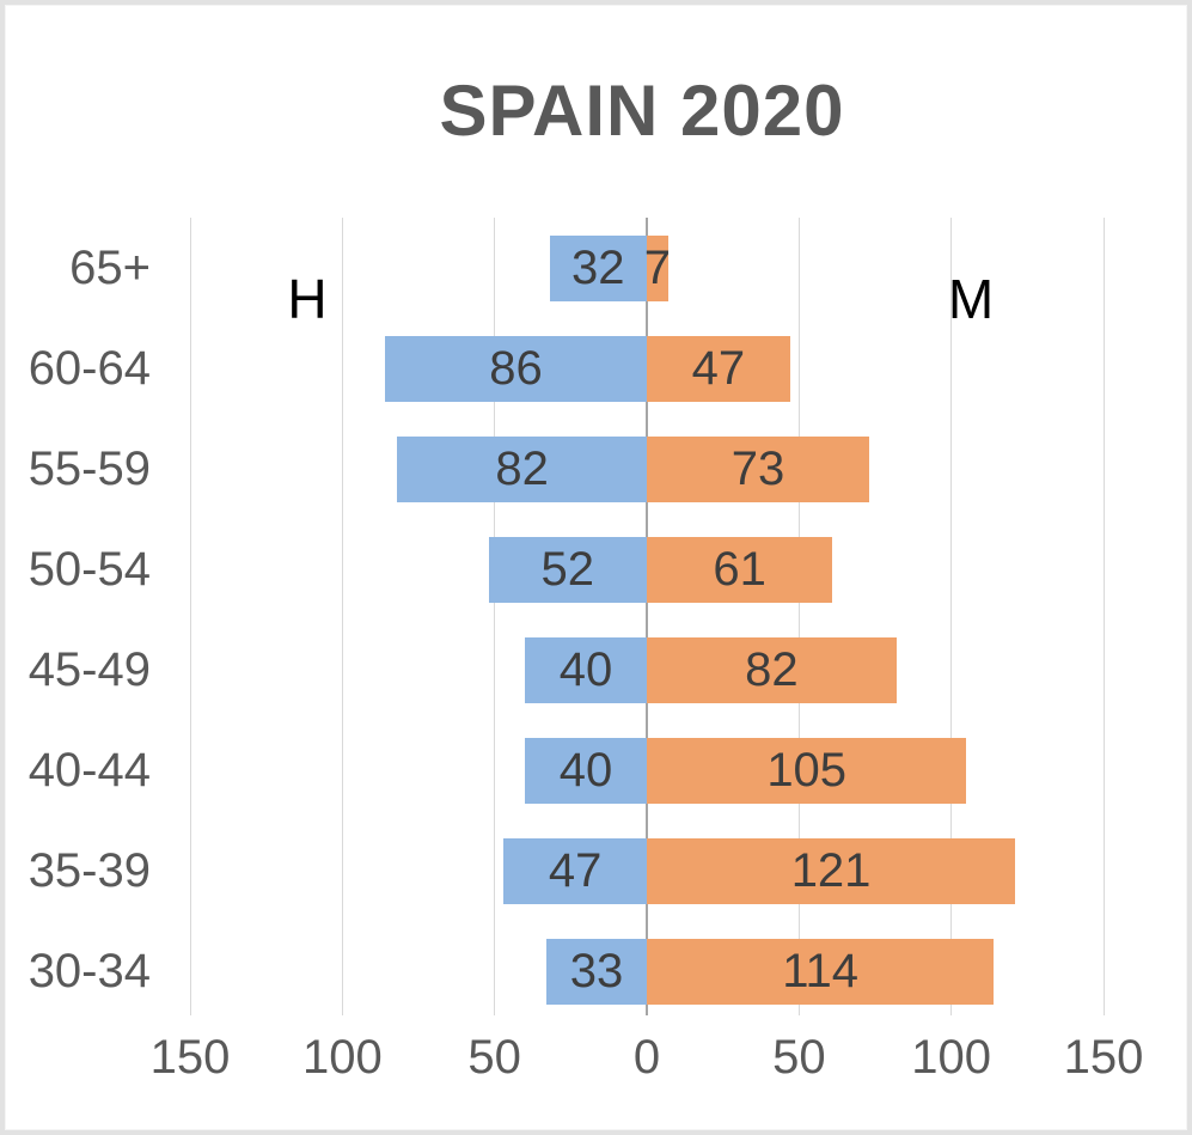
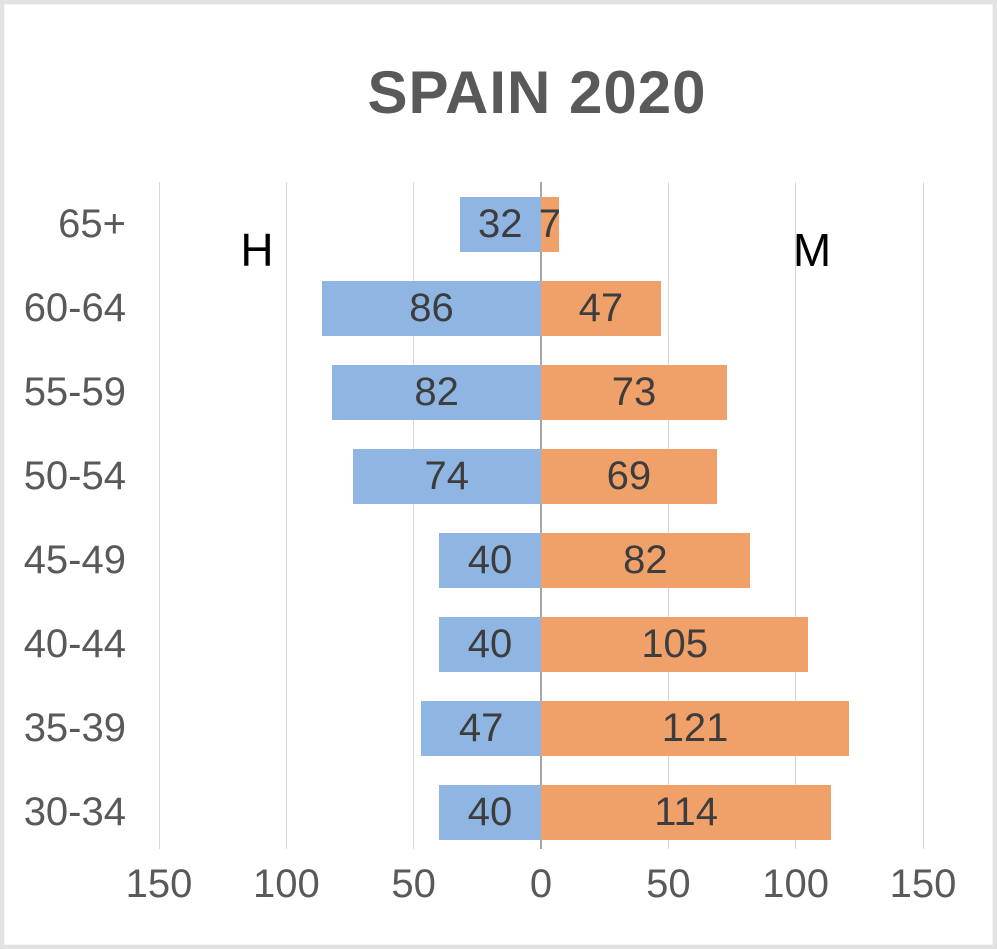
H/50-54: 52 -> 74
M/50-54: 61 -> 69
H/30-34: 33 -> 40
